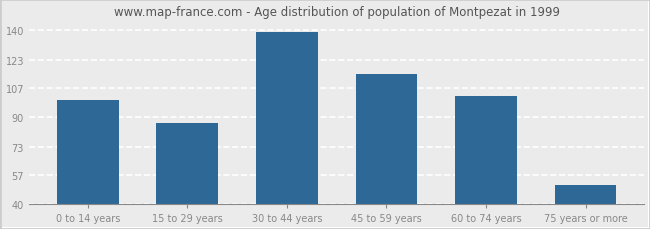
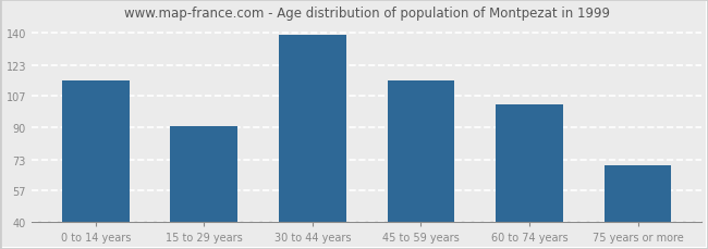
0 to 14 years: 100 -> 115
15 to 29 years: 87 -> 91
75 years or more: 51 -> 70
